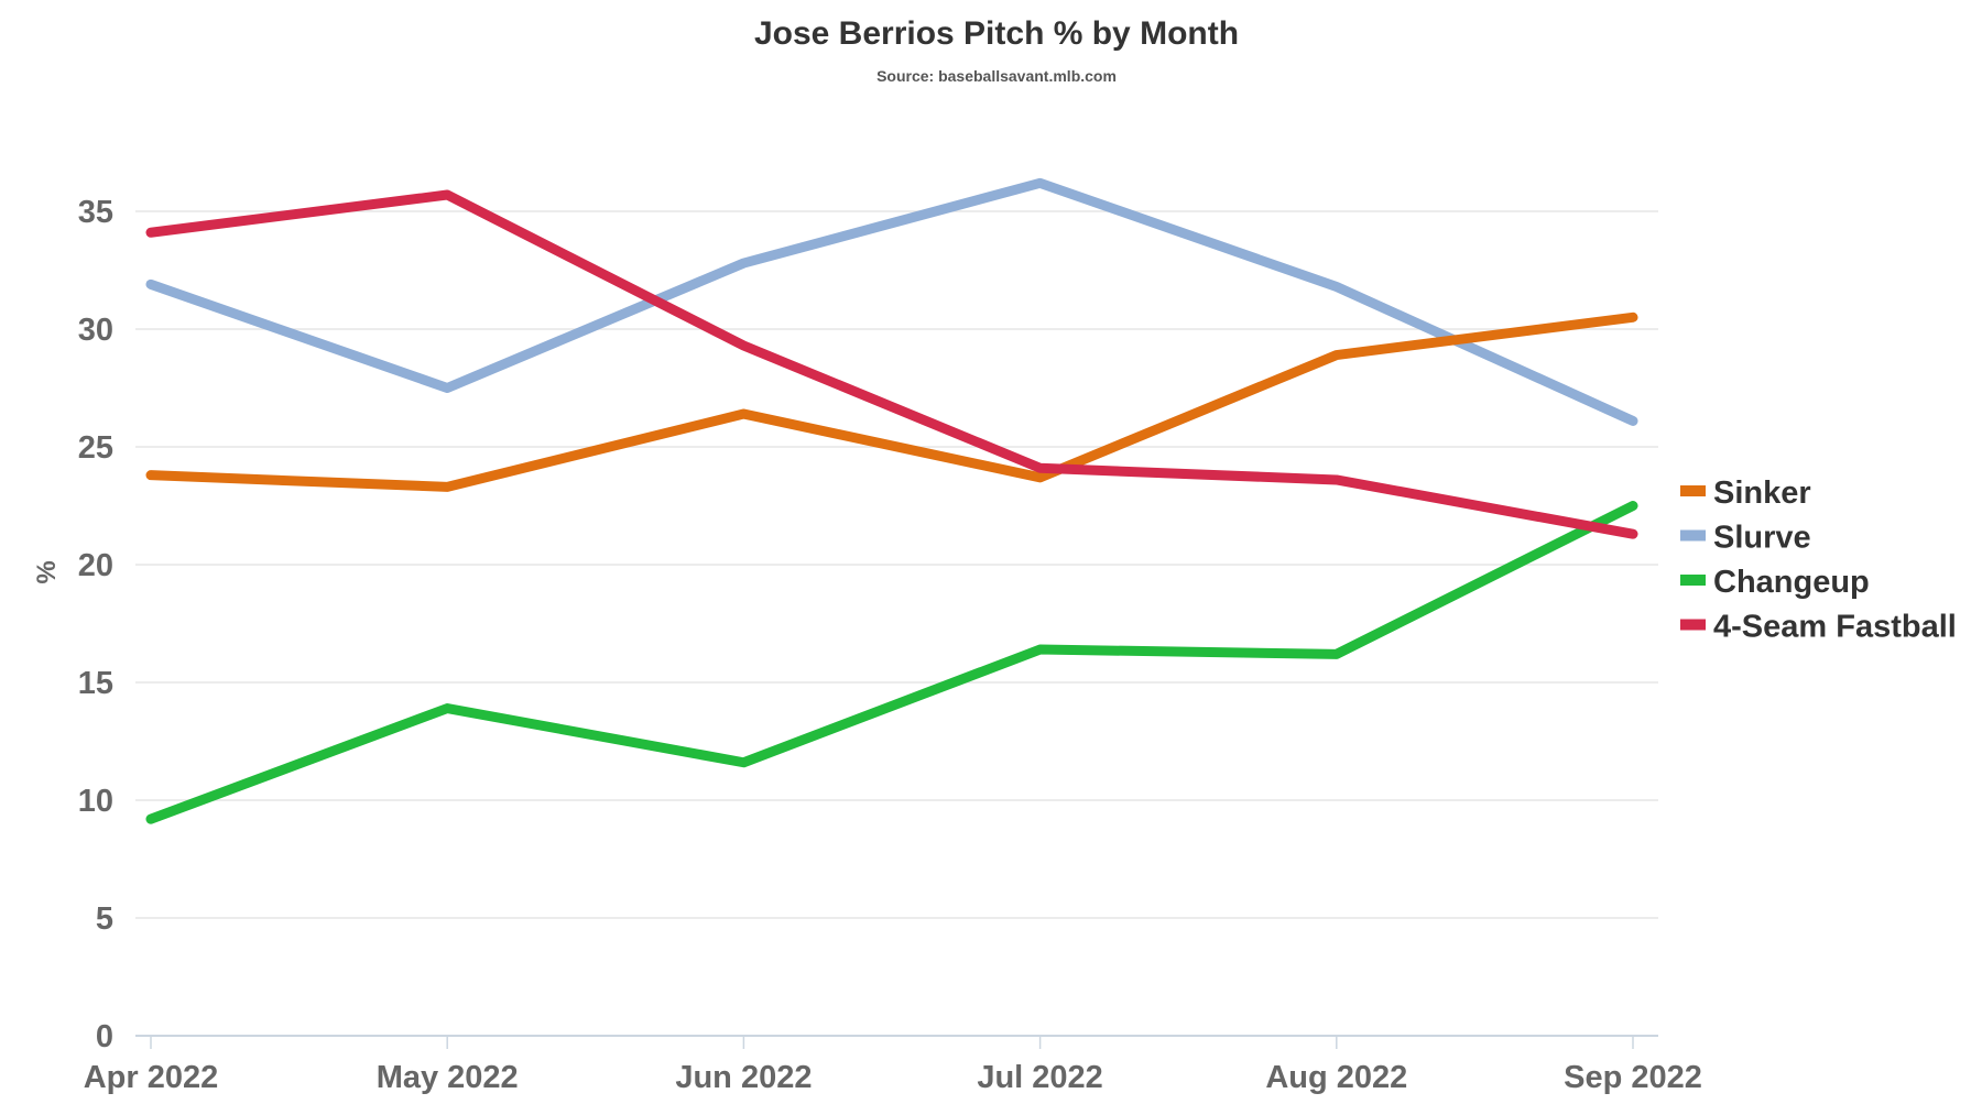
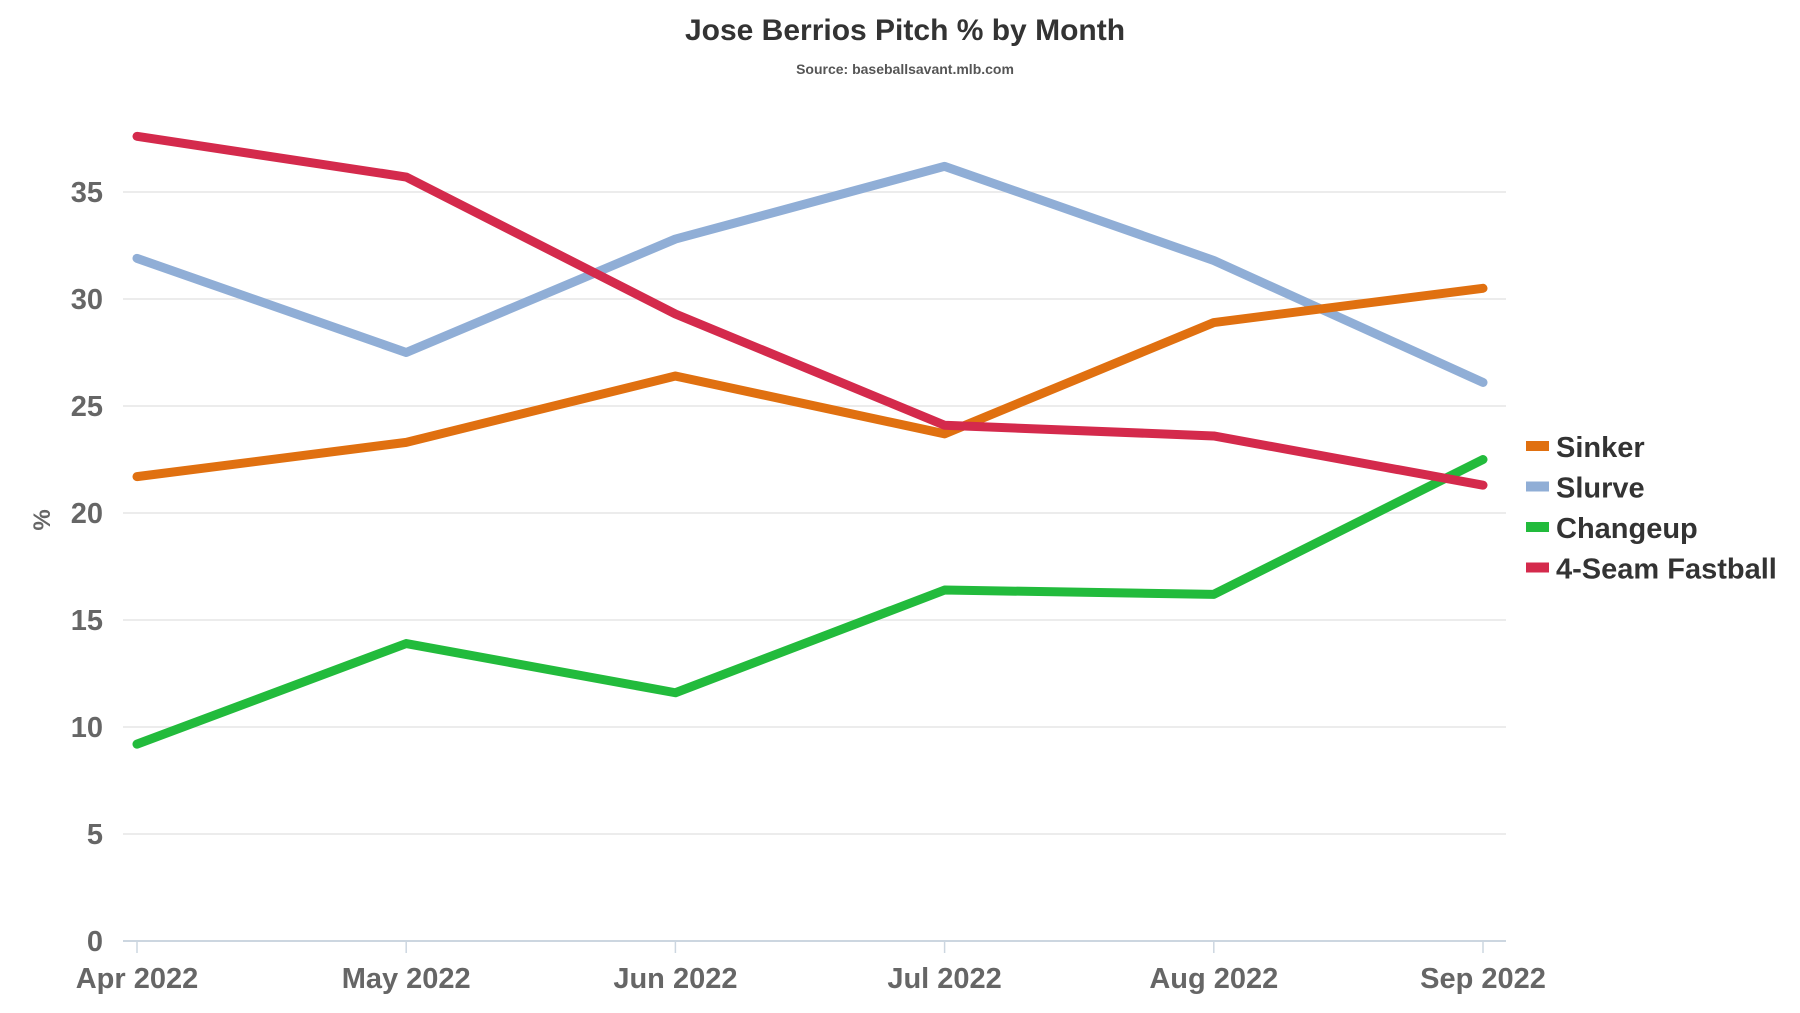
Sinker/Apr 2022: 23.8 -> 21.7
4-Seam Fastball/Apr 2022: 34.1 -> 37.6
